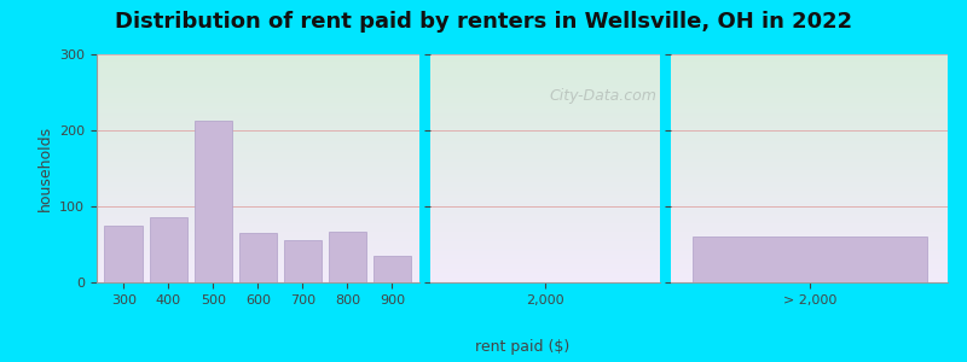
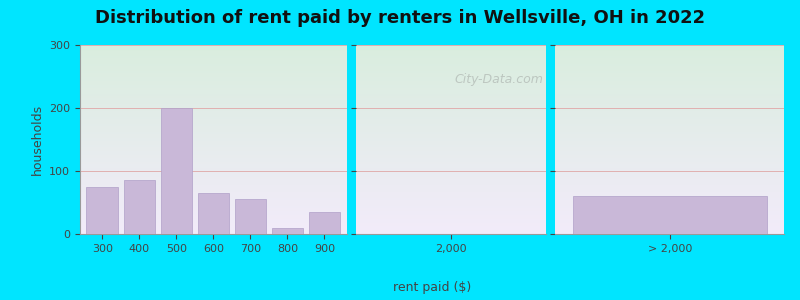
500: 212 -> 200
800: 66 -> 10
